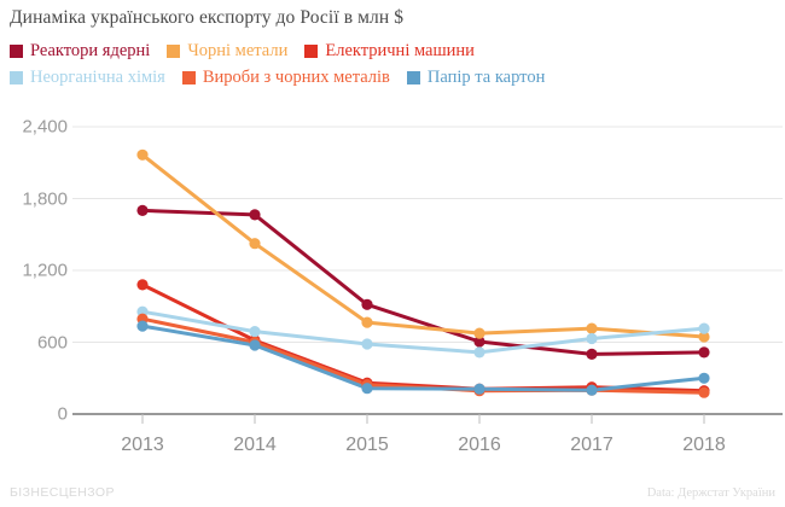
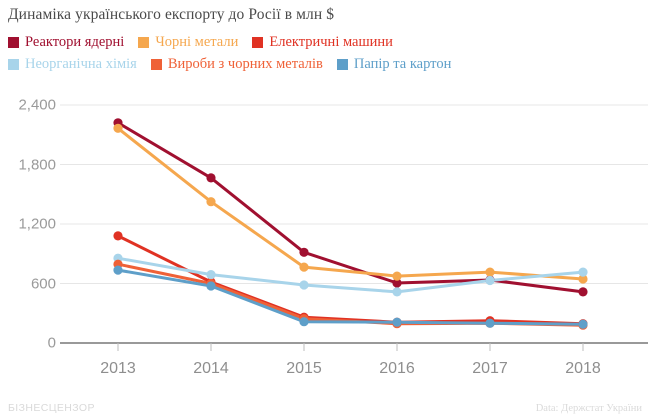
Реактори ядерні/2013: 1700 -> 2200
Реактори ядерні/2017: 500 -> 600
Папір та картон/2018: 300 -> 200
